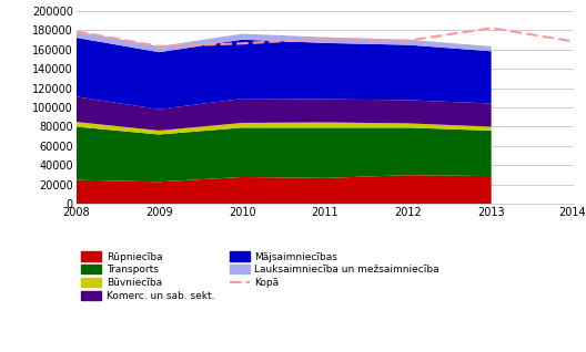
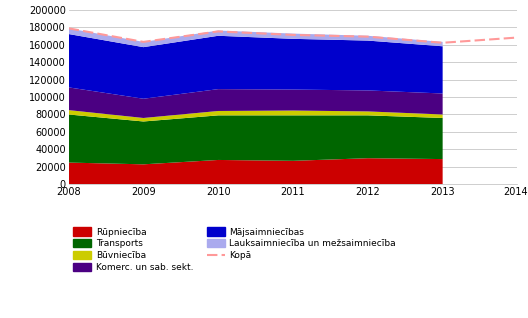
Kopā/2010: 166000 -> 175000
Kopā/2013: 182000 -> 162000
